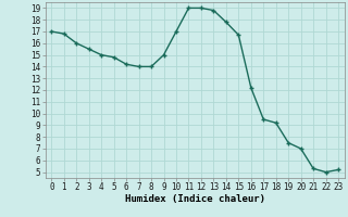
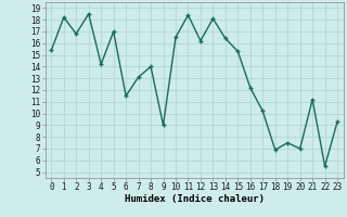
0: 17.0 -> 15.4
1: 16.8 -> 18.2
2: 16.0 -> 16.8
3: 15.5 -> 18.5
4: 15.0 -> 14.2
5: 14.8 -> 17.0
6: 14.2 -> 11.5
7: 14.0 -> 13.1
9: 15.0 -> 9.0
10: 17.0 -> 16.5
11: 19.0 -> 18.4
12: 19.0 -> 16.2
13: 18.8 -> 18.1
14: 17.8 -> 16.4
15: 16.7 -> 15.3
17: 9.5 -> 10.2
18: 9.2 -> 6.9
21: 5.3 -> 11.2
22: 5.0 -> 5.5
23: 5.2 -> 9.3
